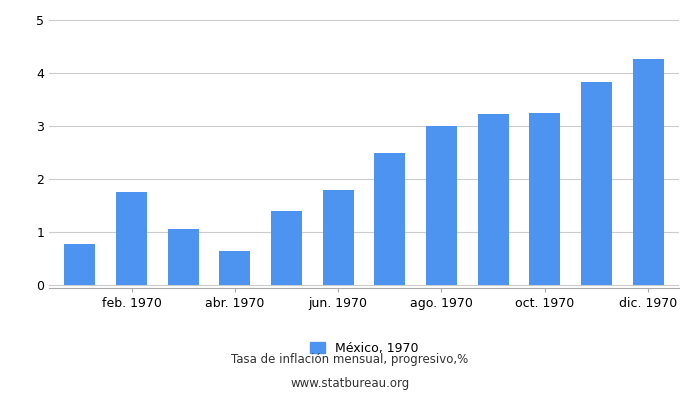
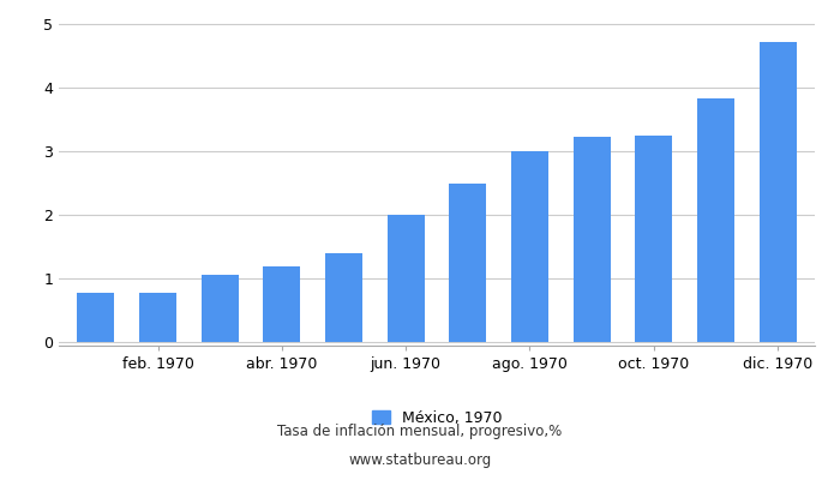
feb. 1970: 1.76 -> 0.77
abr. 1970: 0.64 -> 1.20
jun. 1970: 1.80 -> 2.01
dic. 1970: 4.26 -> 4.72
